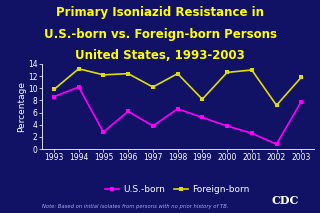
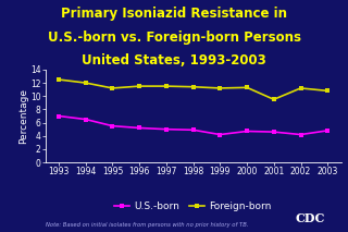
U.S.-born/1993: 8.6 -> 7.0
Foreign-born/1993: 9.8 -> 12.5
U.S.-born/1994: 10.2 -> 6.5
Foreign-born/1994: 13.2 -> 12.0
U.S.-born/1995: 2.8 -> 5.5
Foreign-born/1995: 12.2 -> 11.2
U.S.-born/1996: 6.2 -> 5.2
Foreign-born/1996: 12.4 -> 11.5
U.S.-born/1997: 3.8 -> 5.0
Foreign-born/1997: 10.2 -> 11.5
U.S.-born/1998: 6.6 -> 4.9
Foreign-born/1998: 12.4 -> 11.4
U.S.-born/1999: 5.2 -> 4.2
Foreign-born/1999: 8.2 -> 11.2
U.S.-born/2000: 3.8 -> 4.7
Foreign-born/2000: 12.6 -> 11.3
U.S.-born/2001: 2.6 -> 4.6
Foreign-born/2001: 13.0 -> 9.5
U.S.-born/2002: 0.8 -> 4.2
Foreign-born/2002: 7.2 -> 11.2
U.S.-born/2003: 7.8 -> 4.8
Foreign-born/2003: 11.8 -> 10.8
